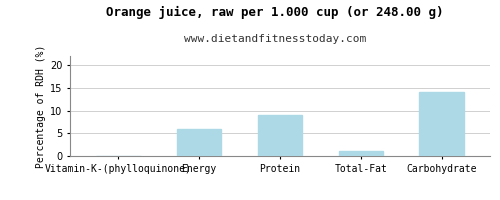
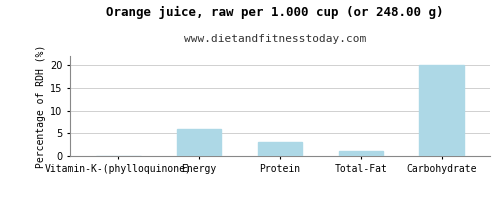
Protein: 9 -> 3
Carbohydrate: 14 -> 20
